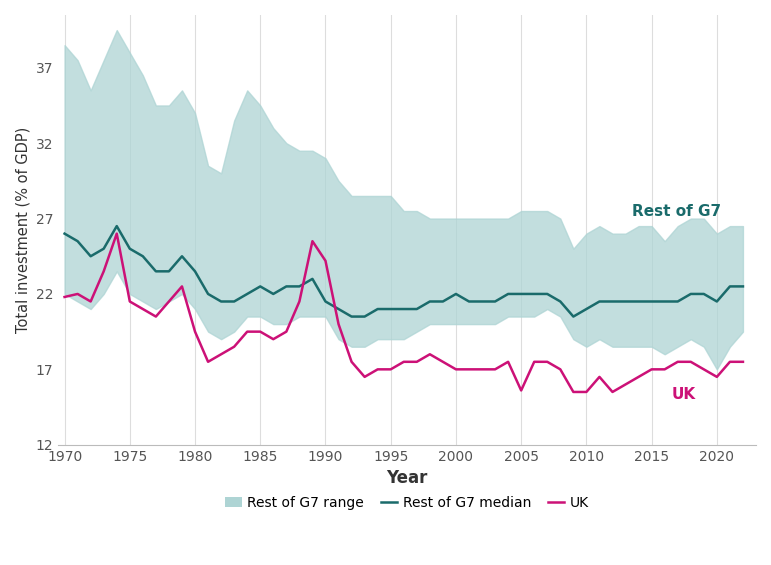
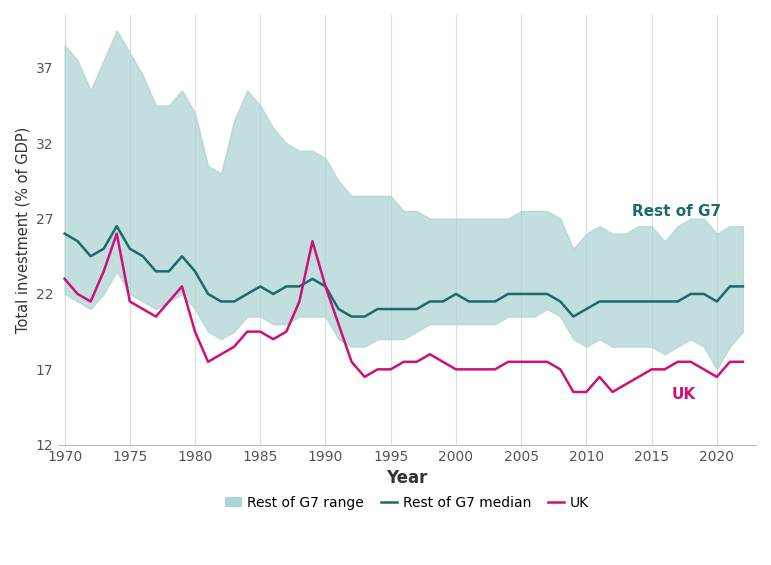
UK/1970: 21.8 -> 23.0
UK/1990: 24.2 -> 22.5
Rest of G7 median/1990: 21.5 -> 22.5
UK/2005: 15.6 -> 17.5
